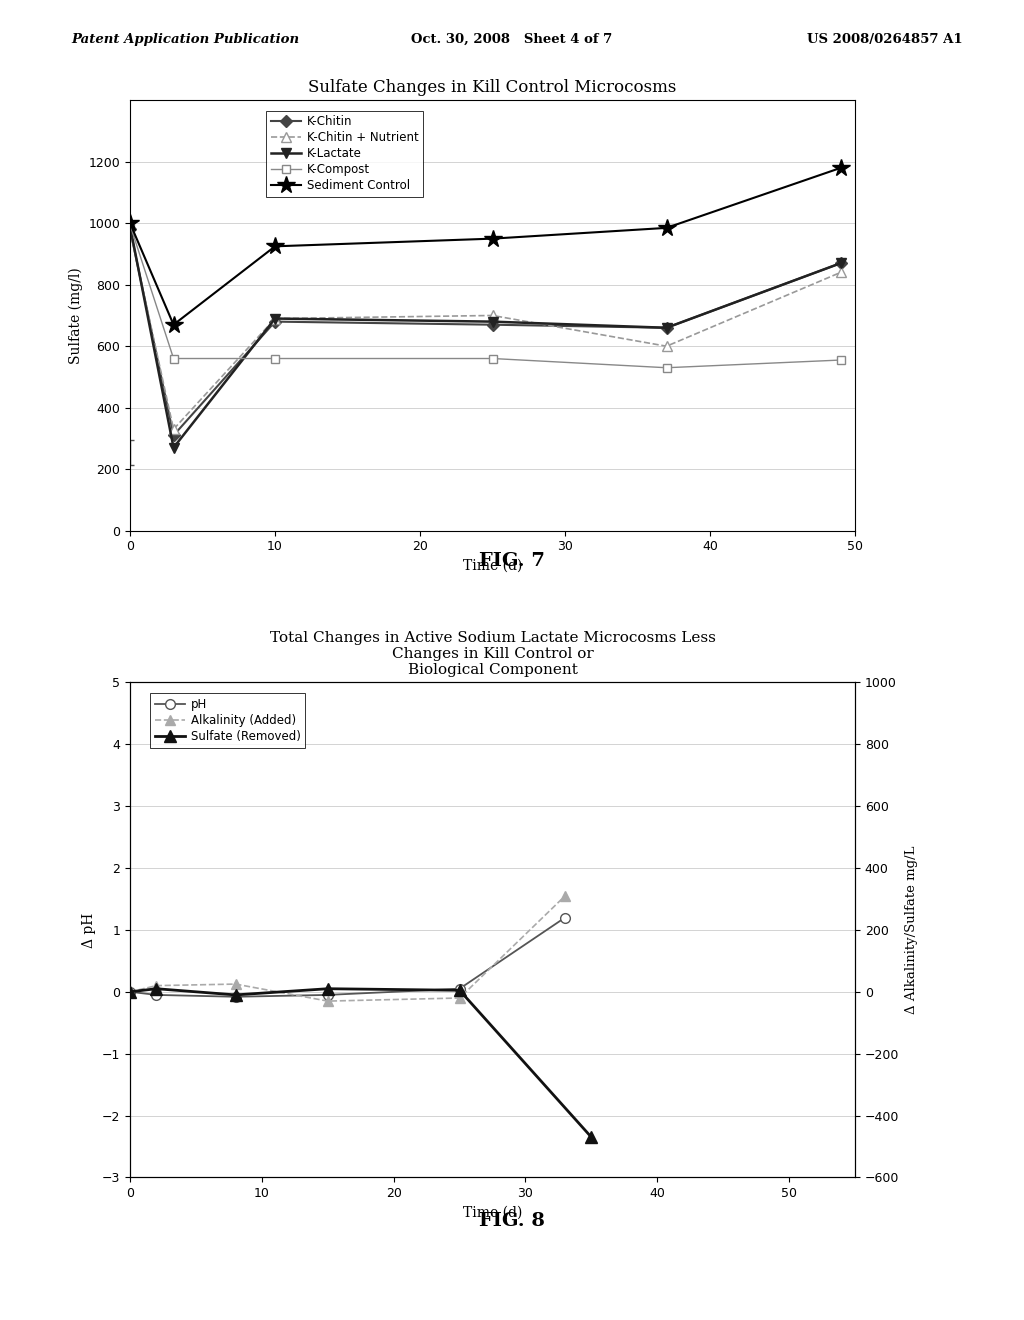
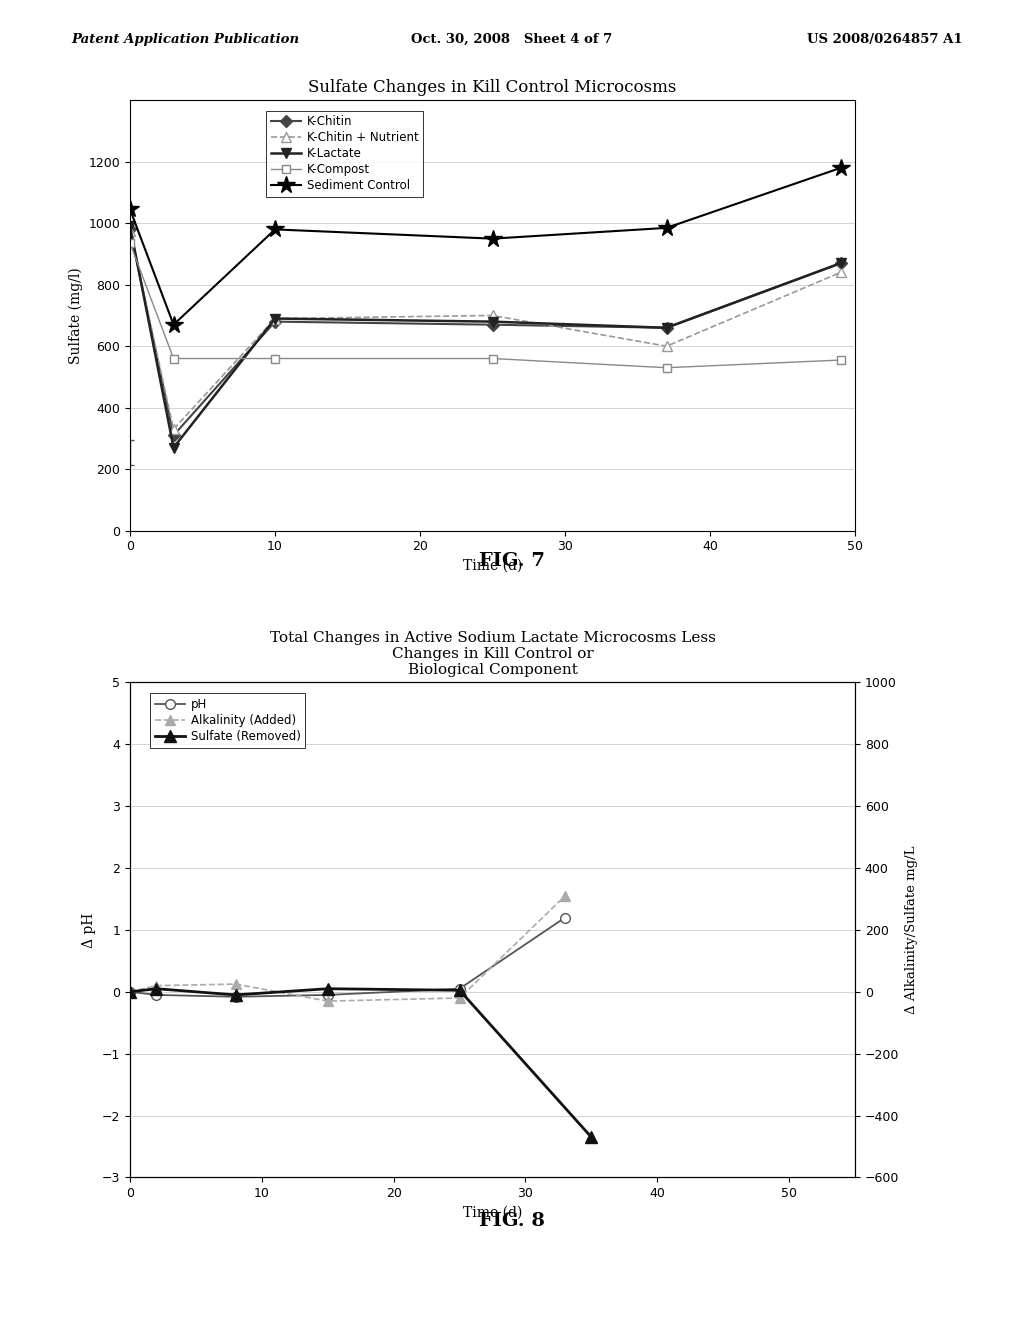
Sulfate Changes in Kill Control Microcosms/K-Compost/0: 995 -> 935
Sulfate Changes in Kill Control Microcosms/Sediment Control/0: 1000 -> 1045
Sulfate Changes in Kill Control Microcosms/Sediment Control/10: 925 -> 980
